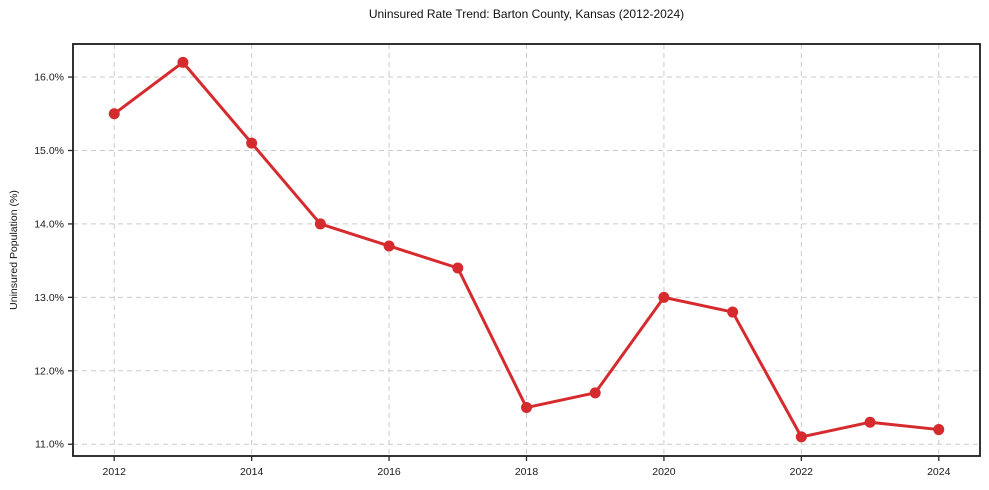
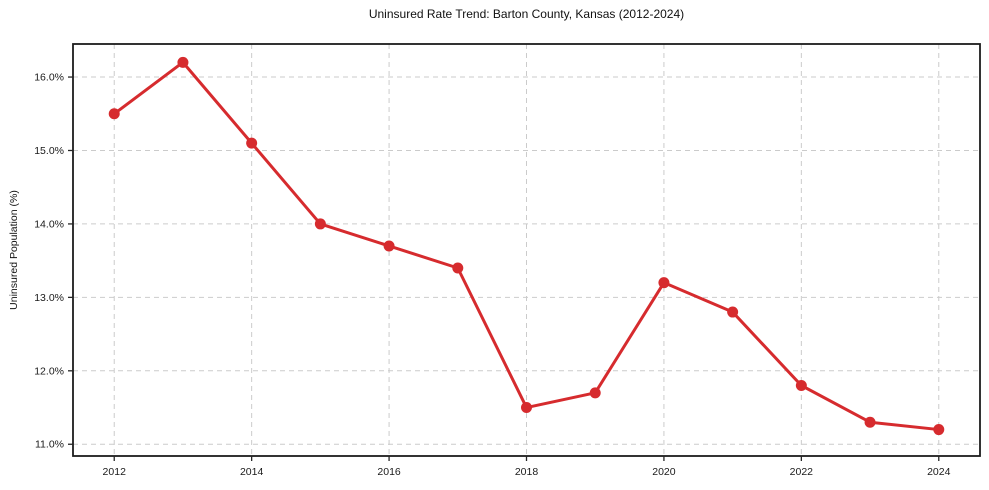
2020: 13.0% -> 13.2%
2022: 11.1% -> 11.8%
